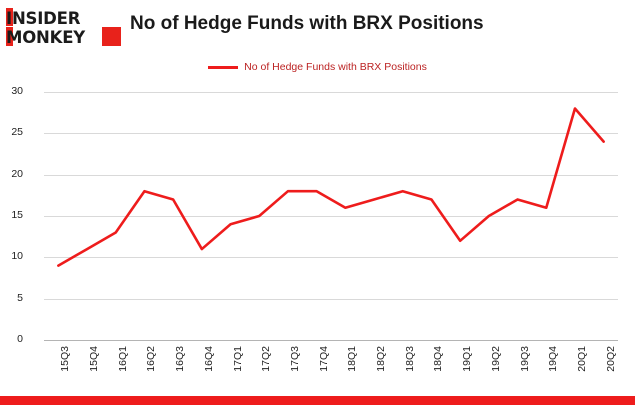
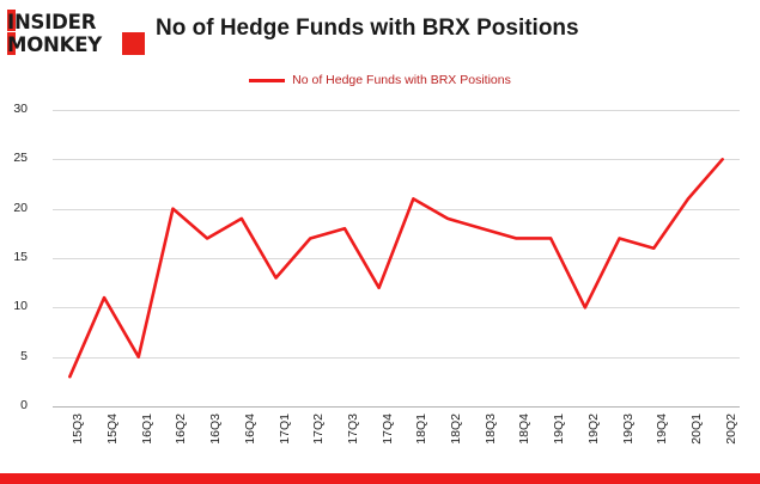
15Q3: 9 -> 3
16Q1: 13 -> 5
16Q2: 18 -> 20
16Q4: 11 -> 19
17Q1: 14 -> 13
17Q2: 15 -> 17
17Q4: 18 -> 12
18Q1: 16 -> 21
18Q2: 17 -> 19
19Q1: 12 -> 17
19Q2: 15 -> 10
20Q1: 28 -> 21
20Q2: 24 -> 25
